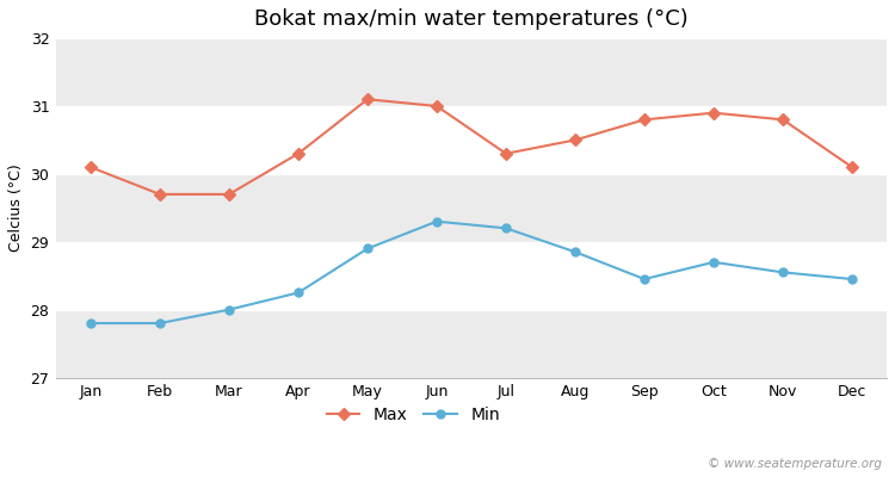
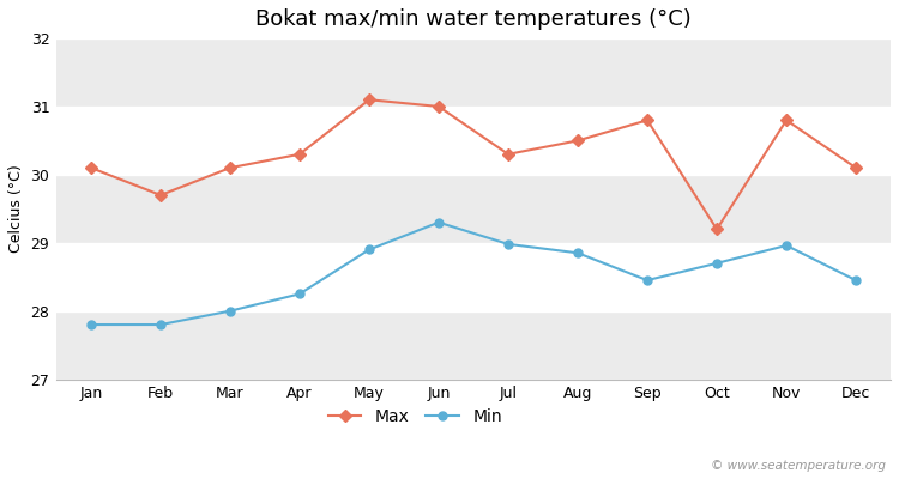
Max/Mar: 29.7 -> 30.1
Min/Jul: 29.20 -> 28.98
Max/Oct: 30.9 -> 29.2
Min/Nov: 28.55 -> 28.96
